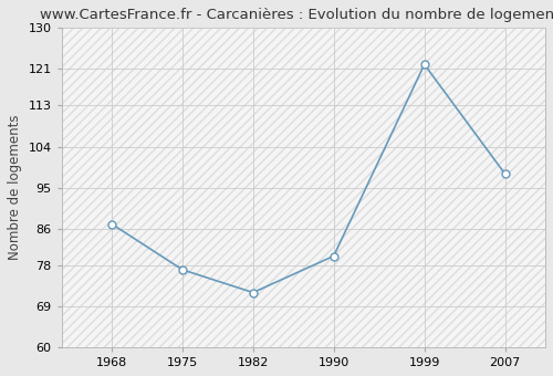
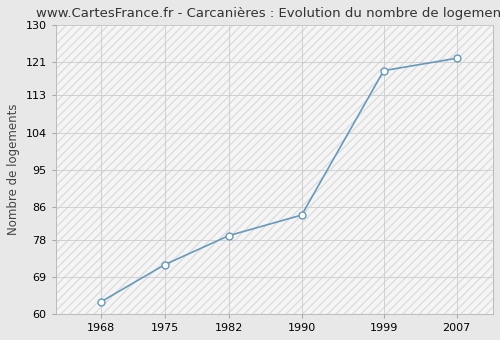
1968: 87 -> 63
1975: 77 -> 72
1982: 72 -> 79
1990: 80 -> 84
1999: 122 -> 119
2007: 98 -> 122
